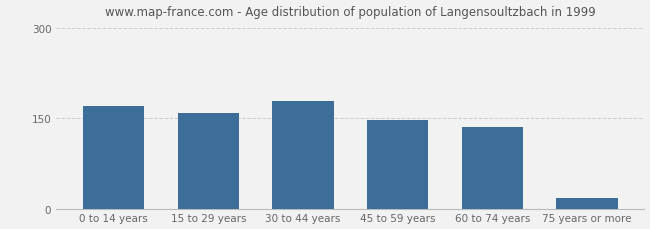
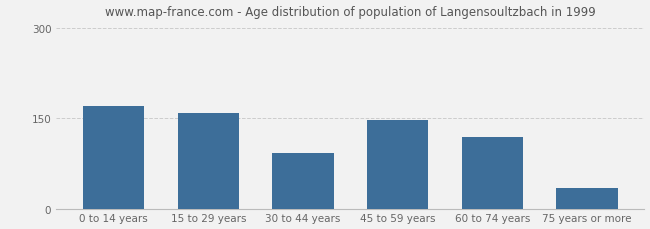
30 to 44 years: 179 -> 92
60 to 74 years: 135 -> 118
75 years or more: 18 -> 34
